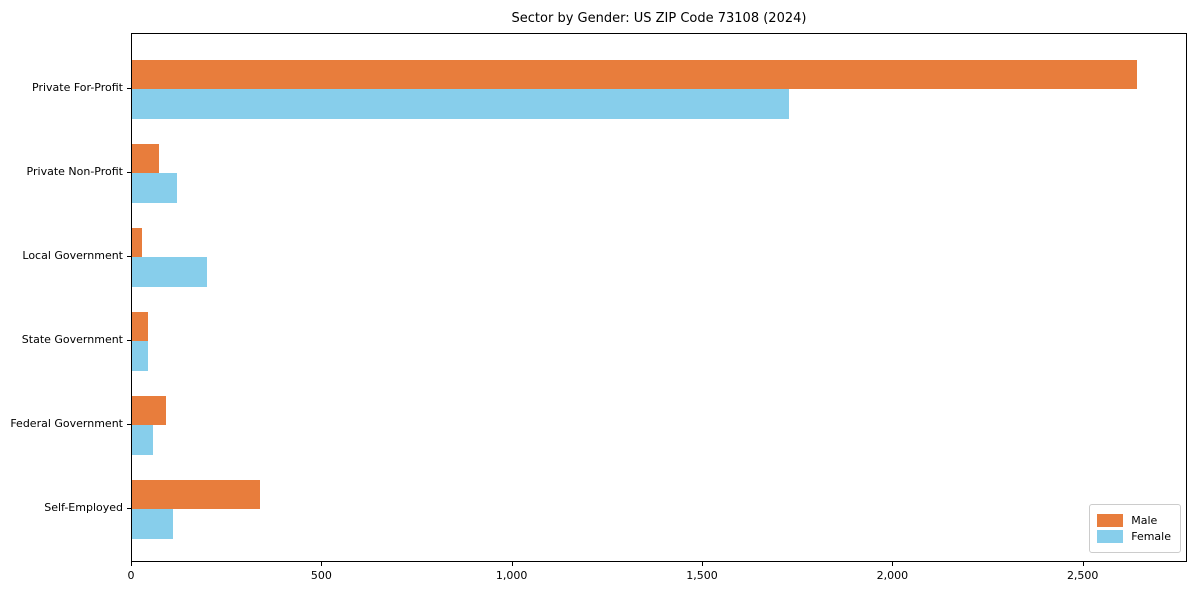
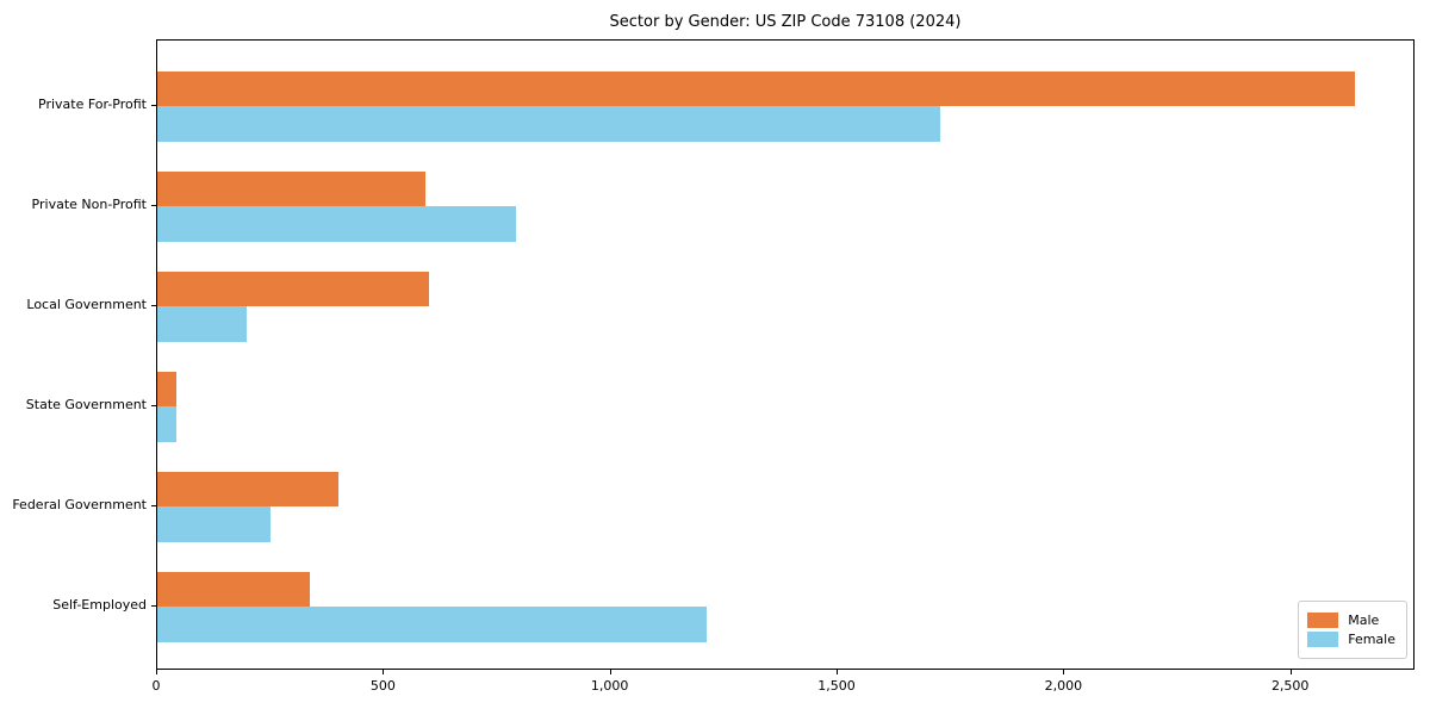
Male/Private Non-Profit: 70 -> 590
Female/Private Non-Profit: 120 -> 790
Male/Local Government: 30 -> 600
Male/Federal Government: 90 -> 400
Female/Federal Government: 60 -> 250
Female/Self-Employed: 110 -> 1210
